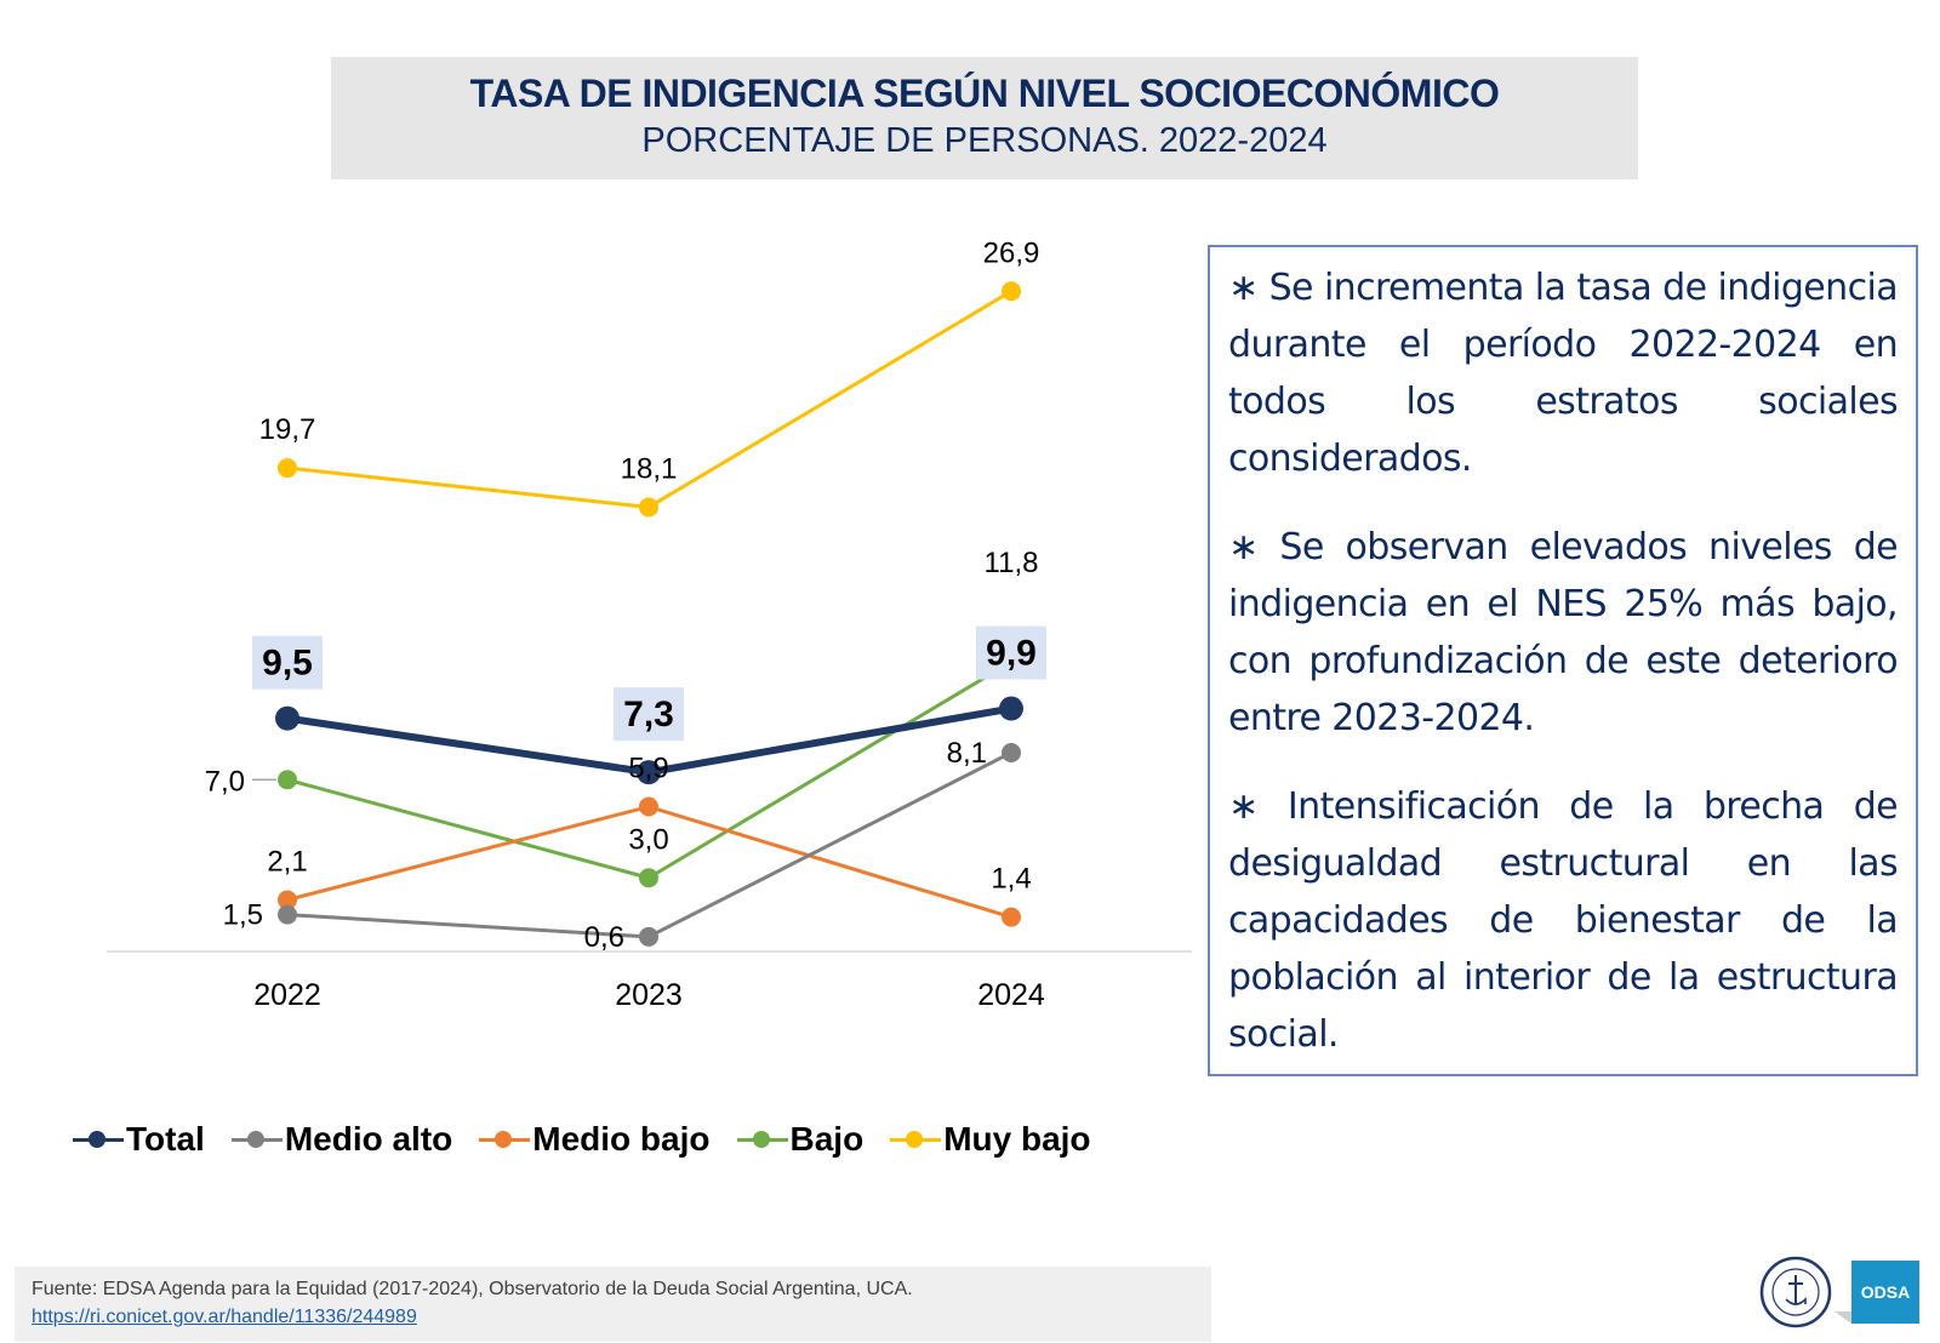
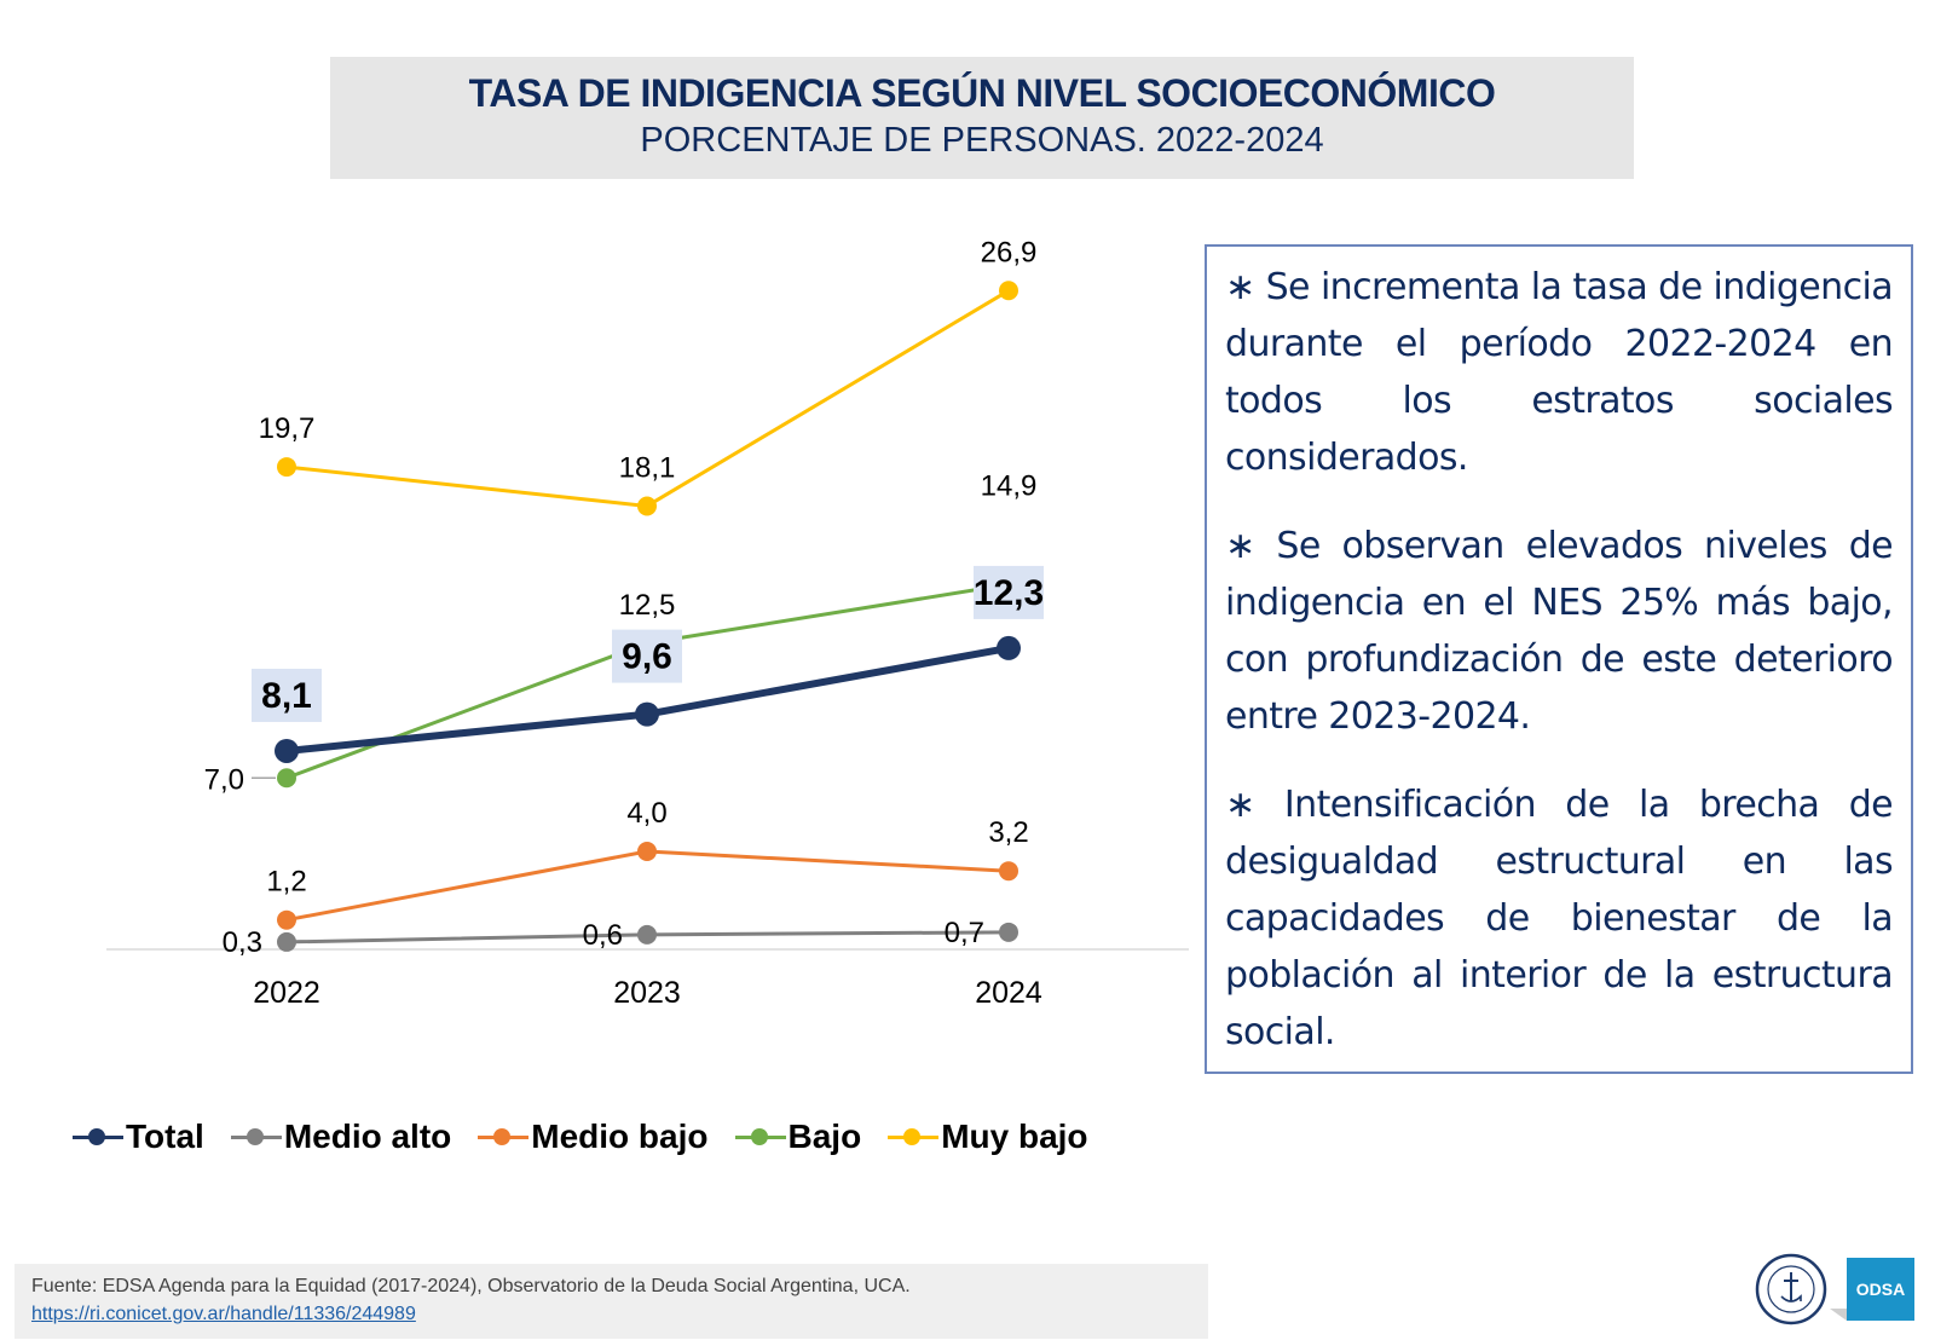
Total/2022: 9,5 -> 8,1
Medio alto/2022: 1,5 -> 0,3
Medio bajo/2022: 2,1 -> 1,2
Total/2023: 7,3 -> 9,6
Medio bajo/2023: 5,9 -> 4,0
Bajo/2023: 3,0 -> 12,5
Total/2024: 9,9 -> 12,3
Medio alto/2024: 8,1 -> 0,7
Medio bajo/2024: 1,4 -> 3,2
Bajo/2024: 11,8 -> 14,9
